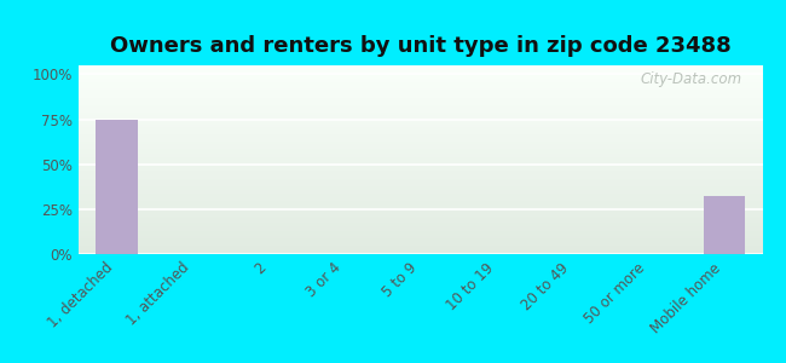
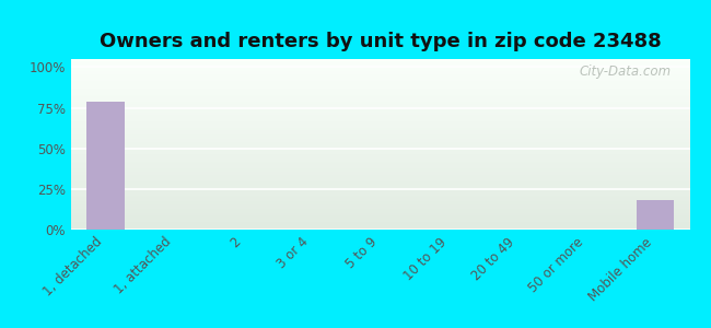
1, detached: 75% -> 79%
Mobile home: 32% -> 18%
